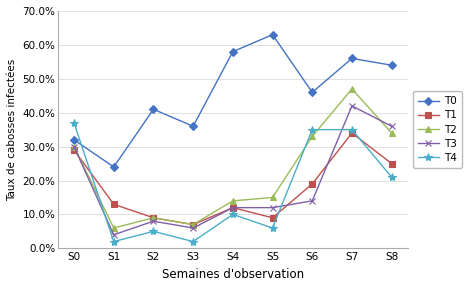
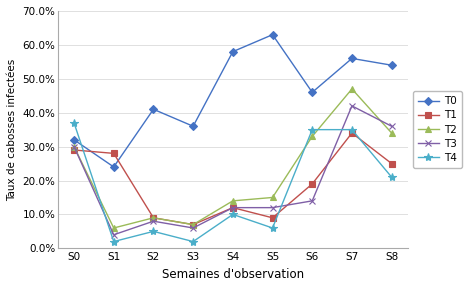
T1/S1: 13% -> 28%
